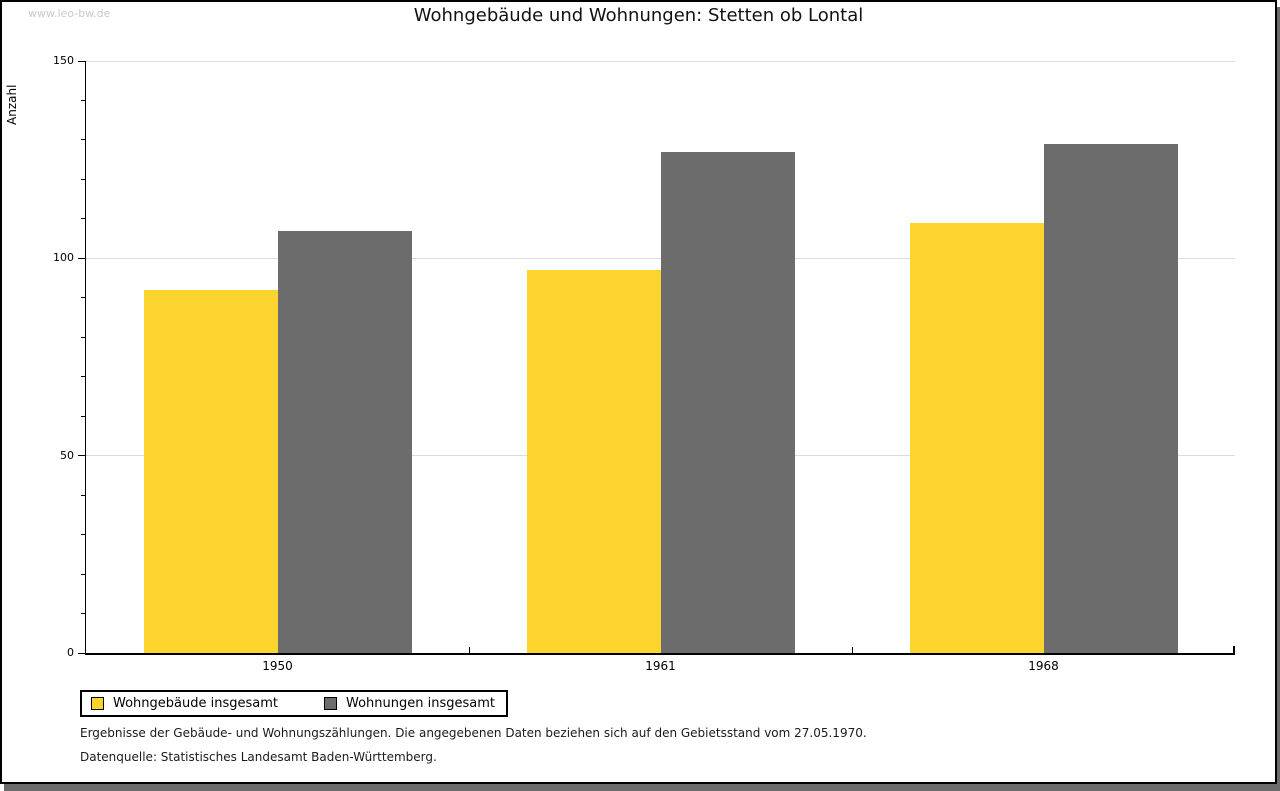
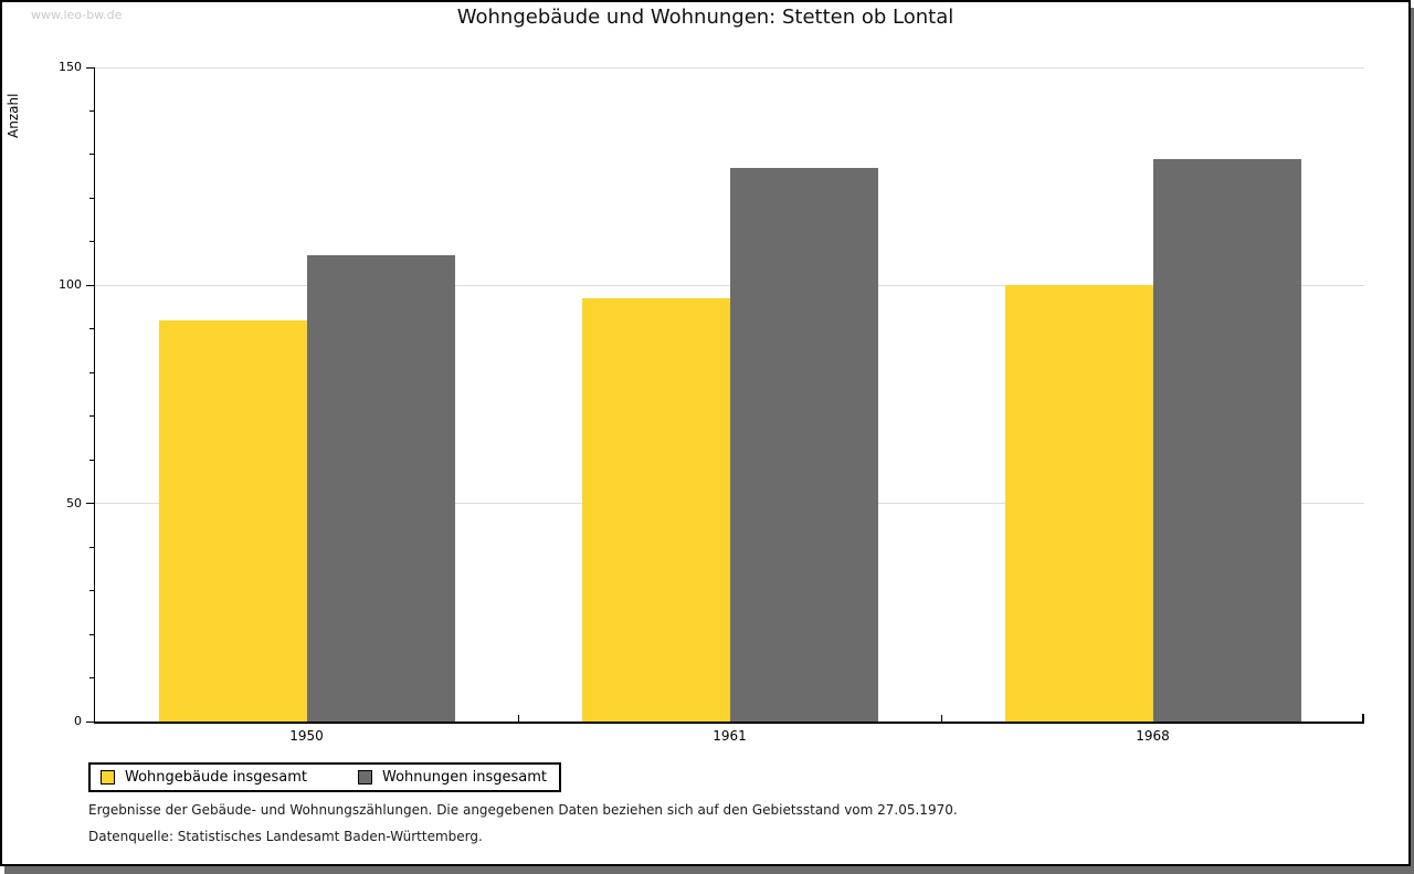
Wohngebäude insgesamt/1968: 109 -> 100
